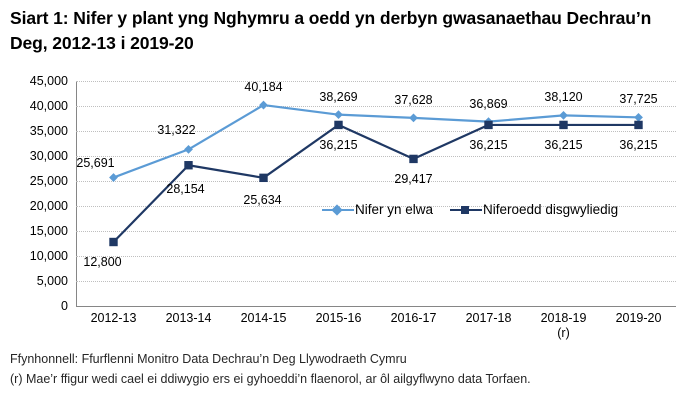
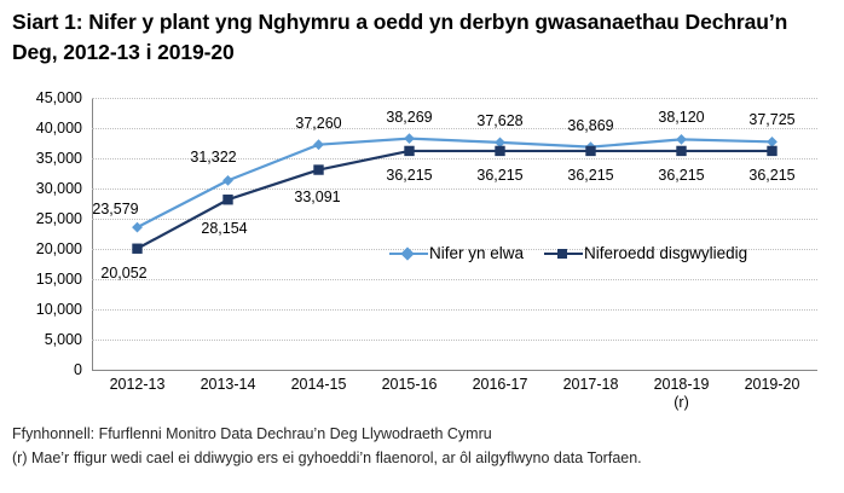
Nifer yn elwa/2012-13: 25,691 -> 23,579
Niferoedd disgwyliedig/2012-13: 12,800 -> 20,052
Nifer yn elwa/2014-15: 40,184 -> 37,260
Niferoedd disgwyliedig/2014-15: 25,634 -> 33,091
Niferoedd disgwyliedig/2016-17: 29,417 -> 36,215
